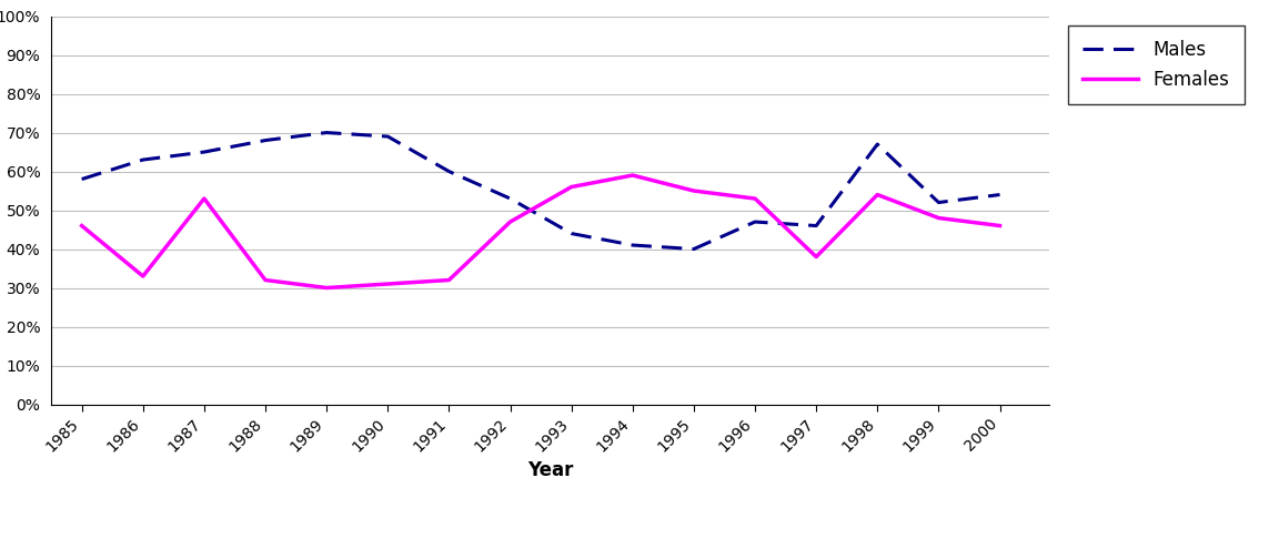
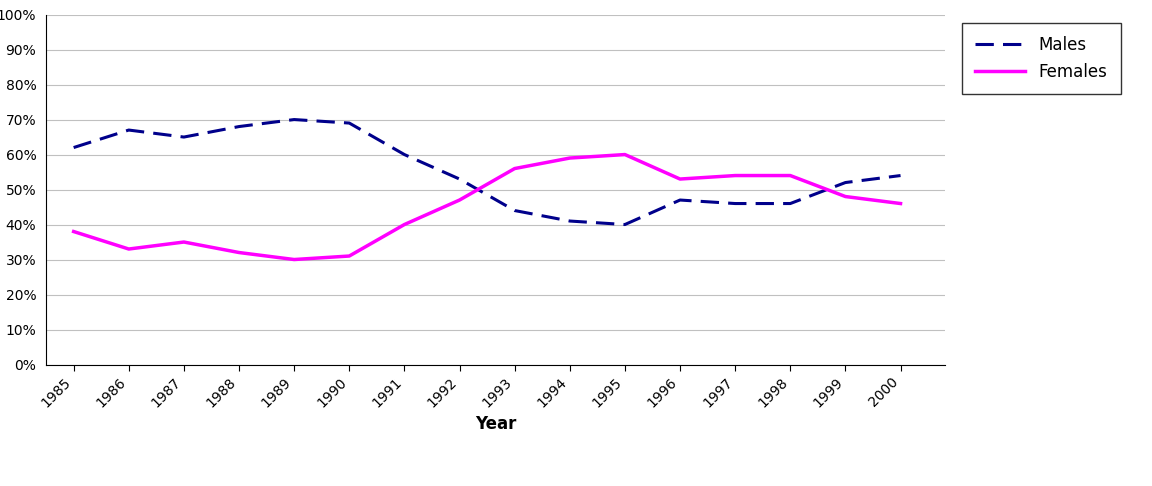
Males/1985: 58% -> 62%
Females/1985: 46% -> 38%
Males/1986: 63% -> 67%
Females/1987: 53% -> 35%
Females/1991: 32% -> 40%
Females/1995: 55% -> 60%
Females/1997: 38% -> 54%
Males/1998: 67% -> 46%
